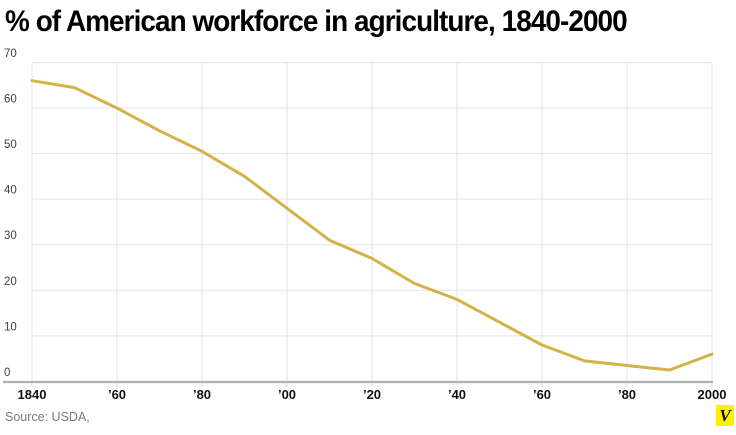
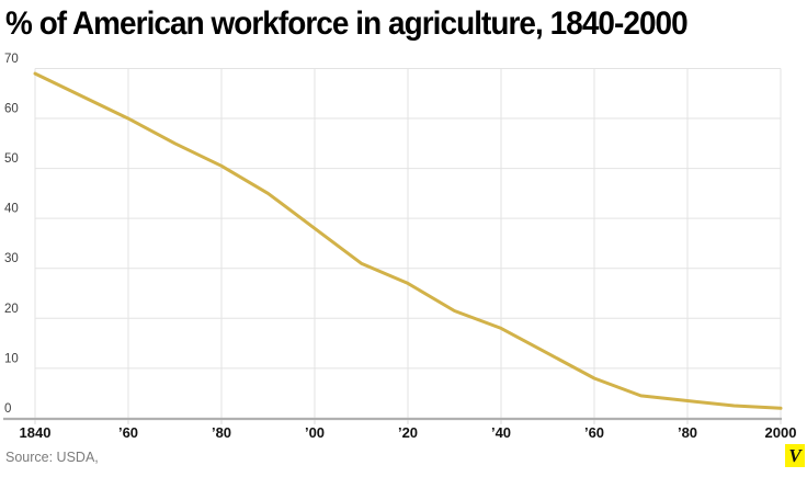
1840: 66 -> 69
2000: 6 -> 2
